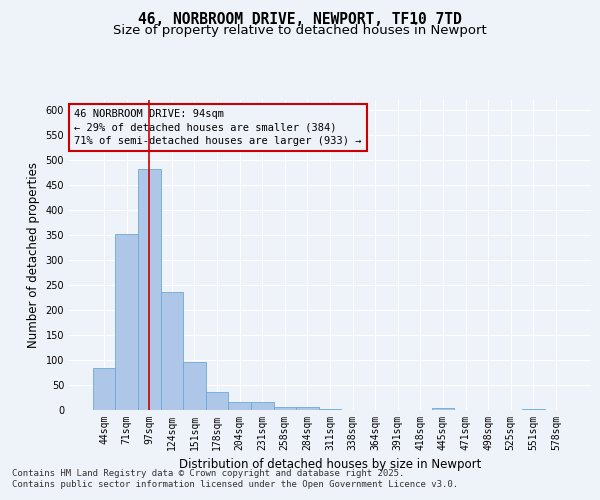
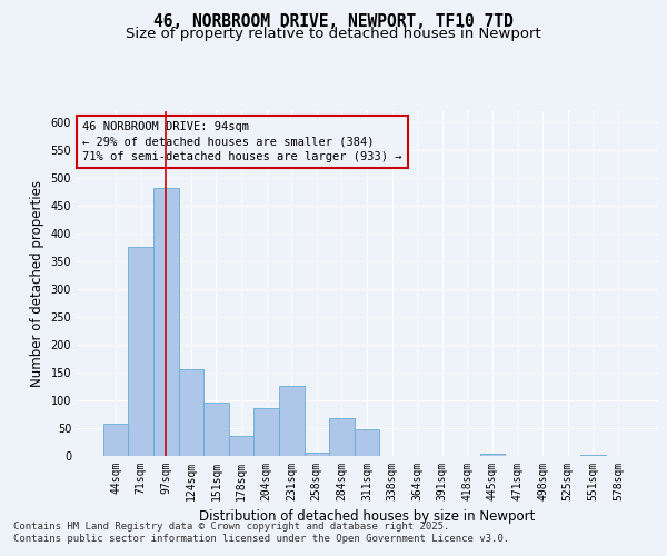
44sqm: 85 -> 58
71sqm: 352 -> 376
124sqm: 236 -> 156
204sqm: 17 -> 86
231sqm: 17 -> 126
284sqm: 6 -> 68
311sqm: 3 -> 48
